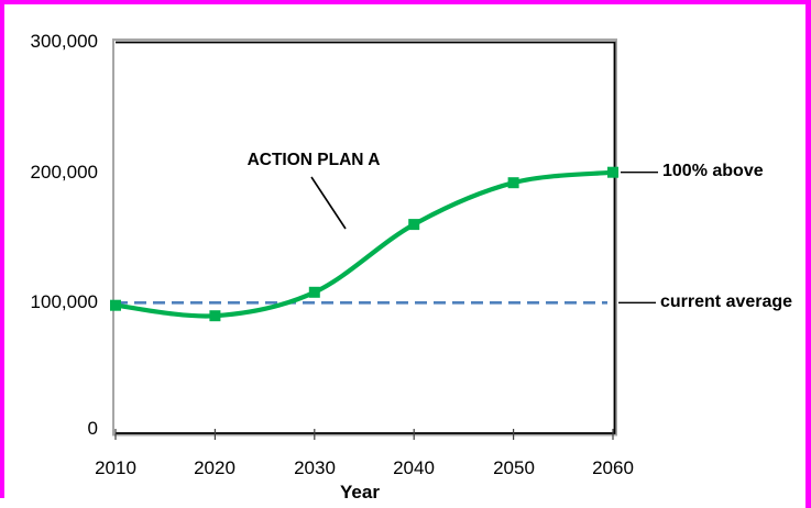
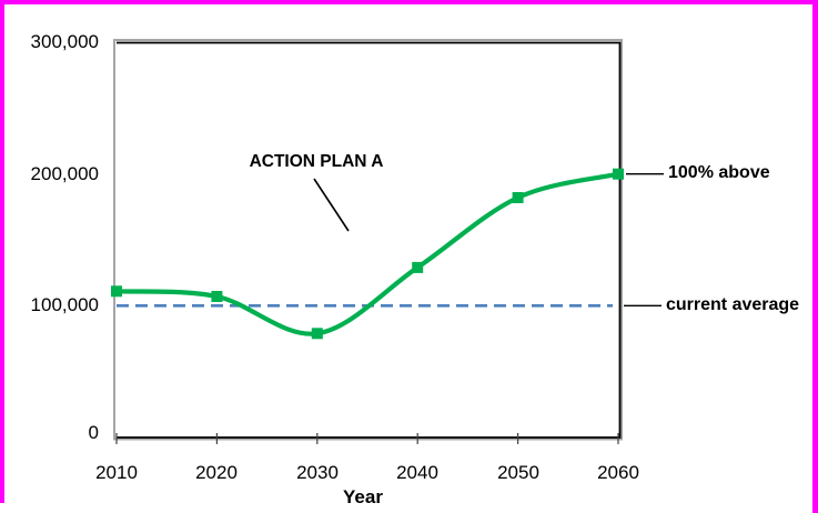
2010: 98000 -> 111000
2020: 90000 -> 107000
2030: 108000 -> 79000
2040: 160000 -> 129000
2050: 192000 -> 182000
